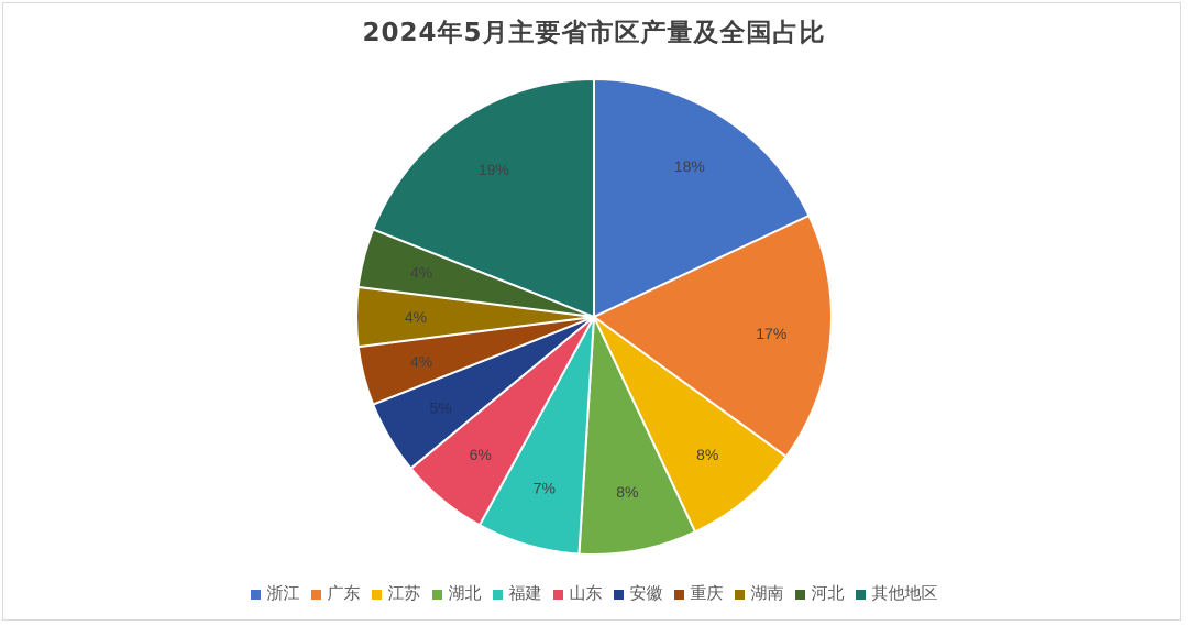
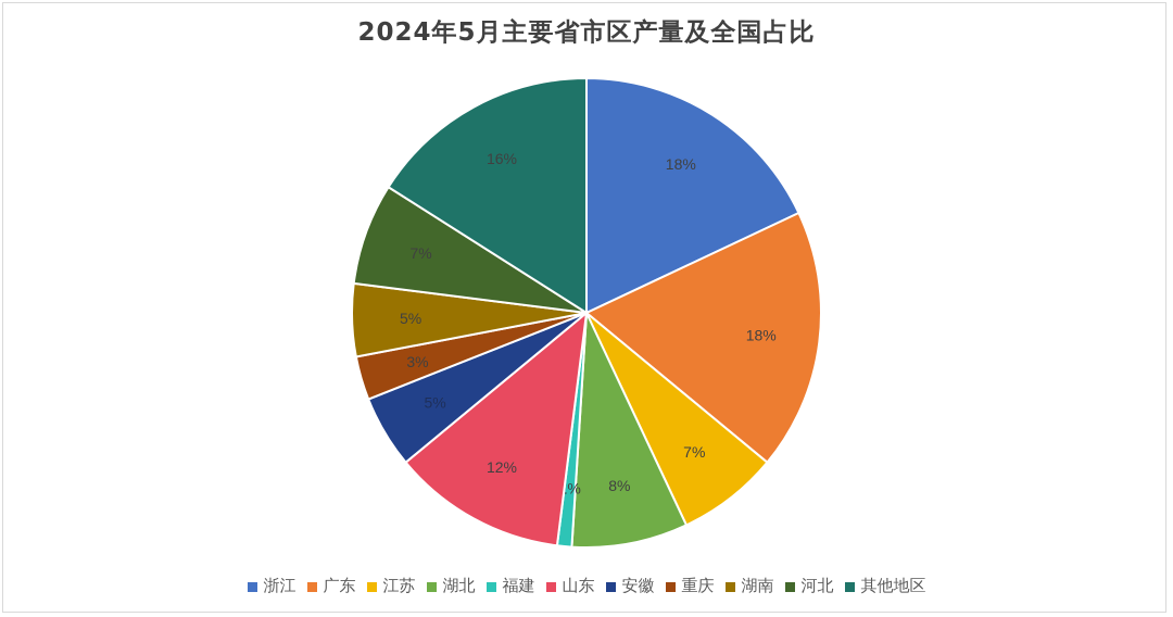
广东: 17% -> 18%
江苏: 8% -> 7%
福建: 7% -> 1%
山东: 6% -> 12%
重庆: 4% -> 3%
湖南: 4% -> 5%
河北: 4% -> 7%
其他地区: 19% -> 16%
